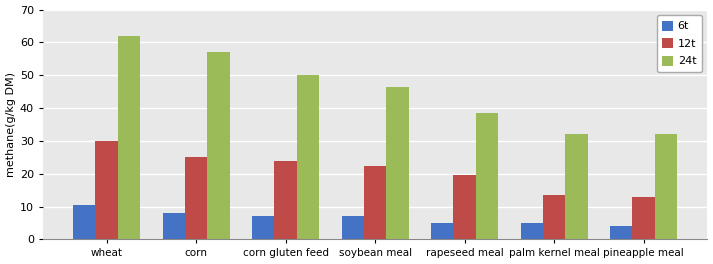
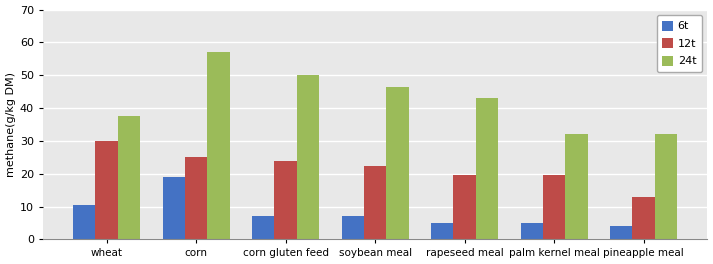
24t/wheat: 62.0 -> 37.5
6t/corn: 8.0 -> 19.0
24t/rapeseed meal: 38.5 -> 43.0
12t/palm kernel meal: 13.5 -> 19.5
